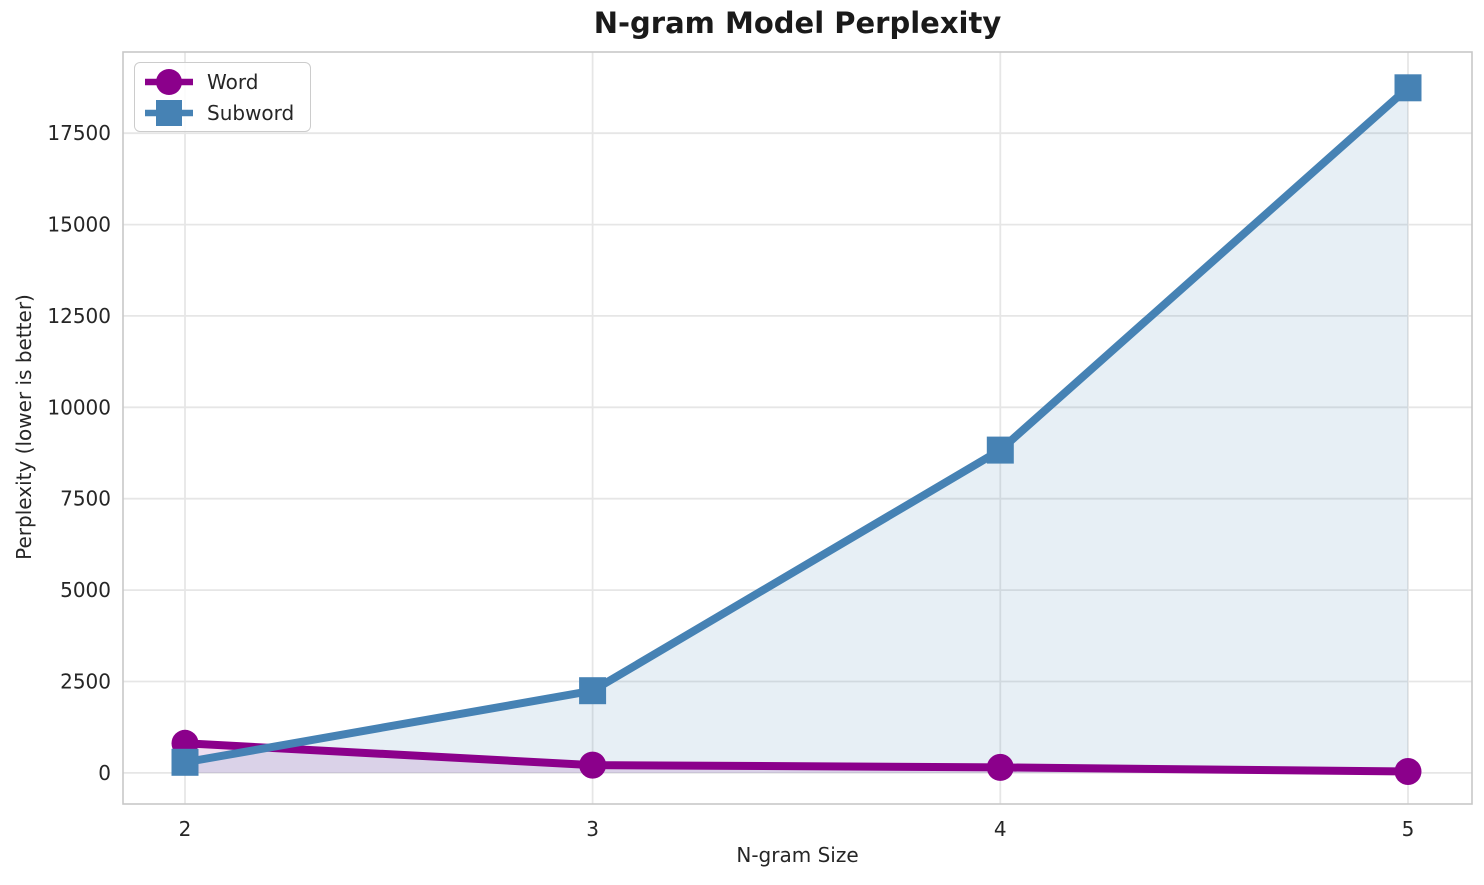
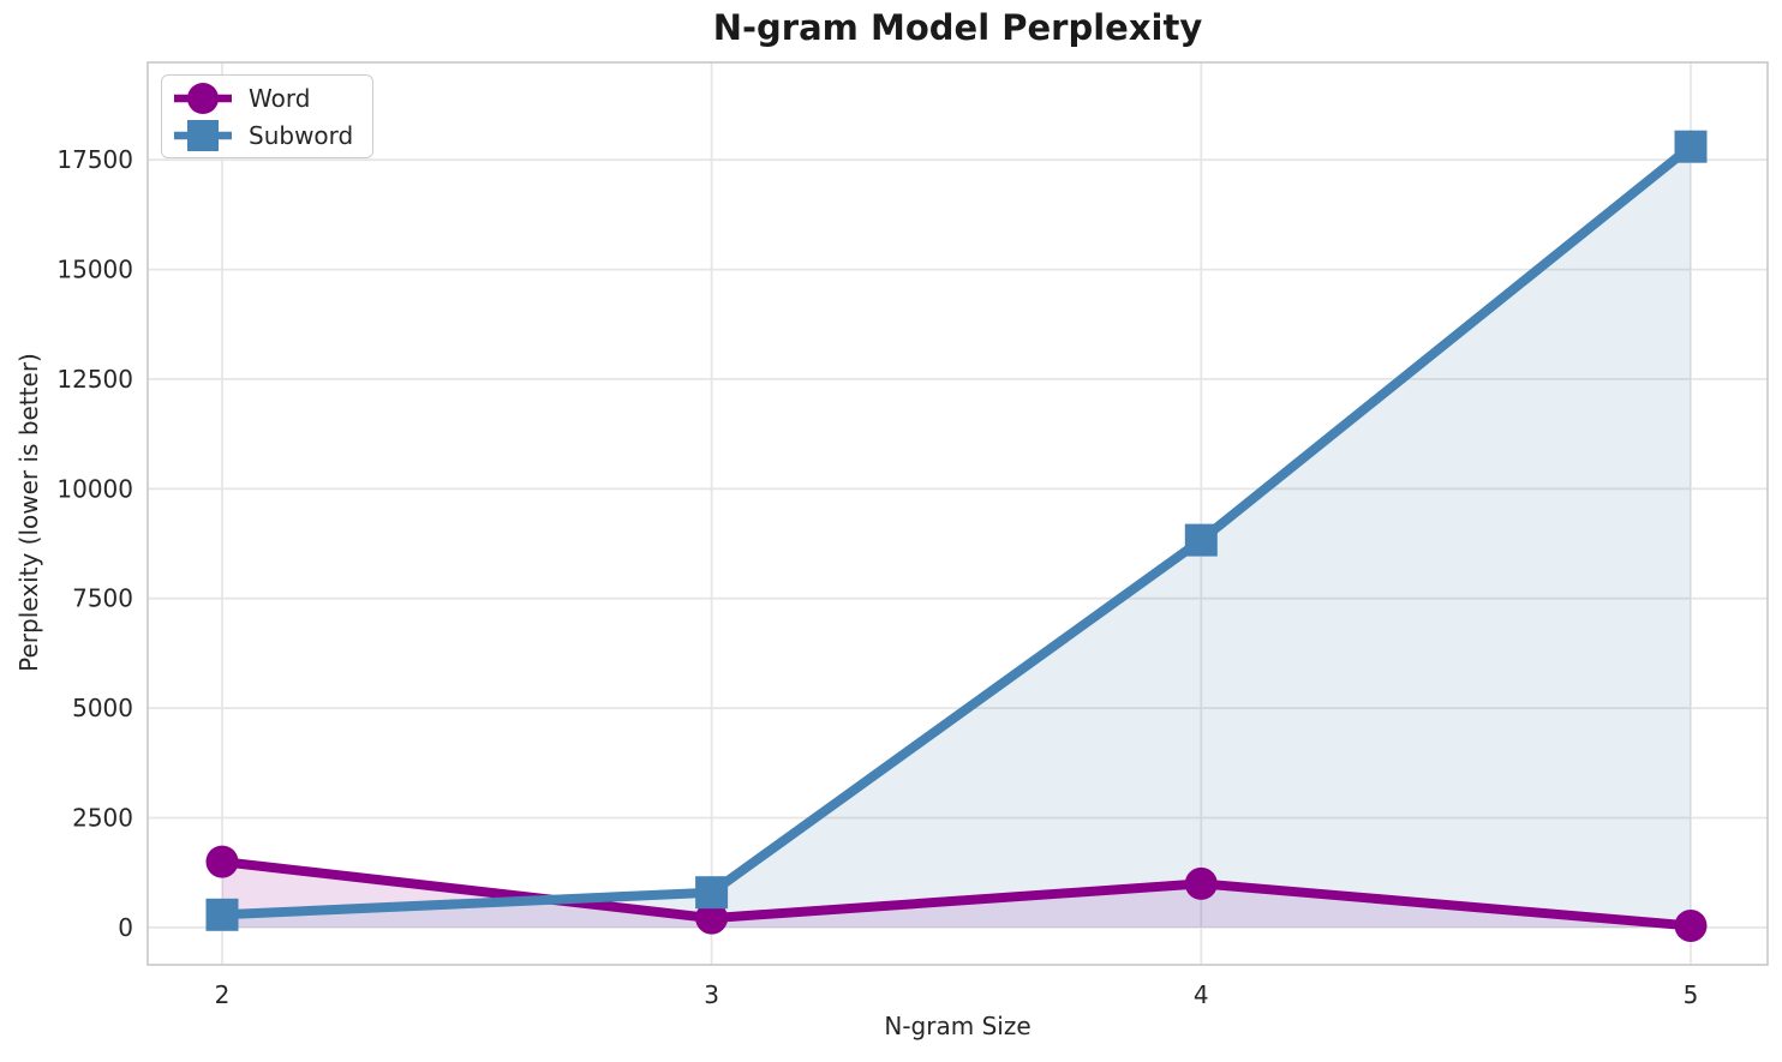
Word/2: 800 -> 1500
Subword/3: 2200 -> 800
Word/4: 200 -> 1000
Subword/5: 18700 -> 17800
